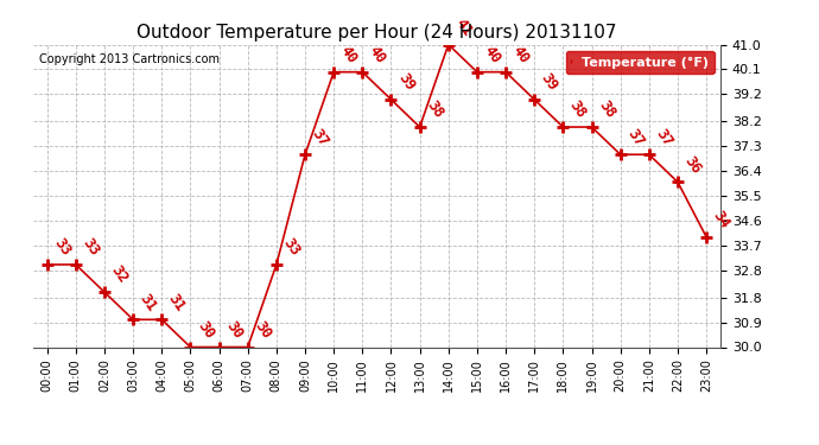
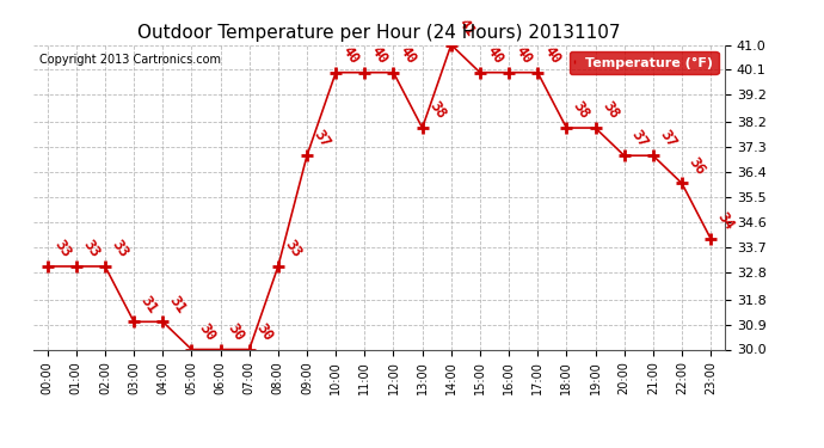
02:00: 32 -> 33
12:00: 39 -> 40
17:00: 39 -> 40
